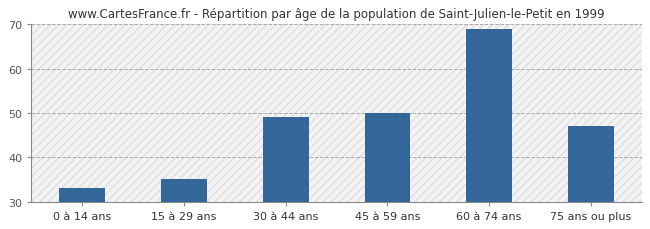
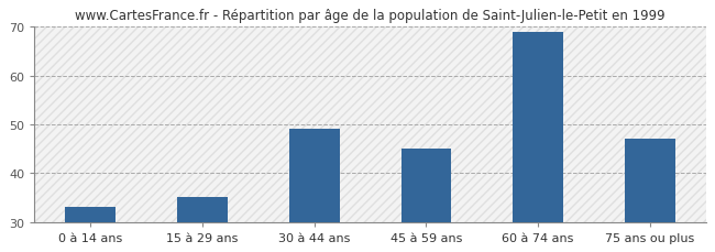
45 à 59 ans: 50 -> 45
